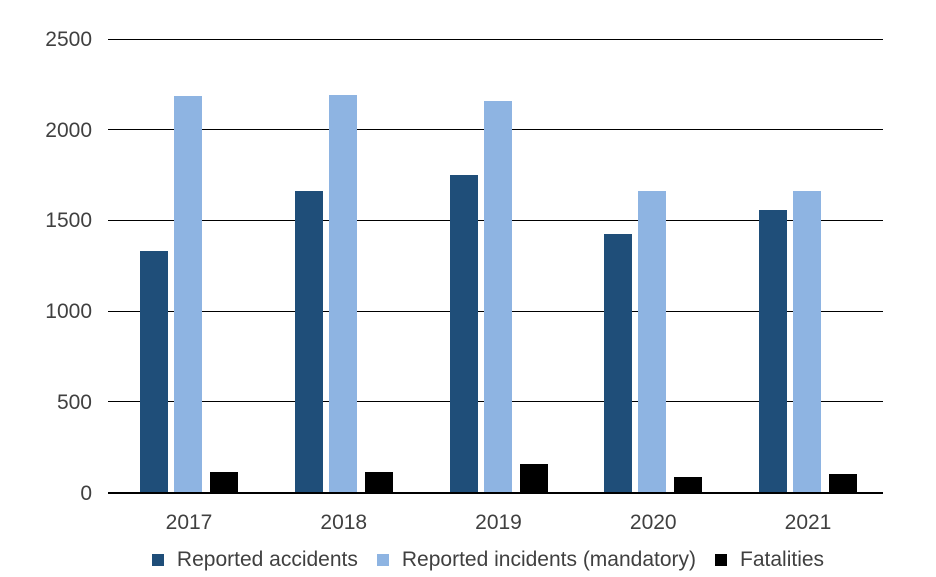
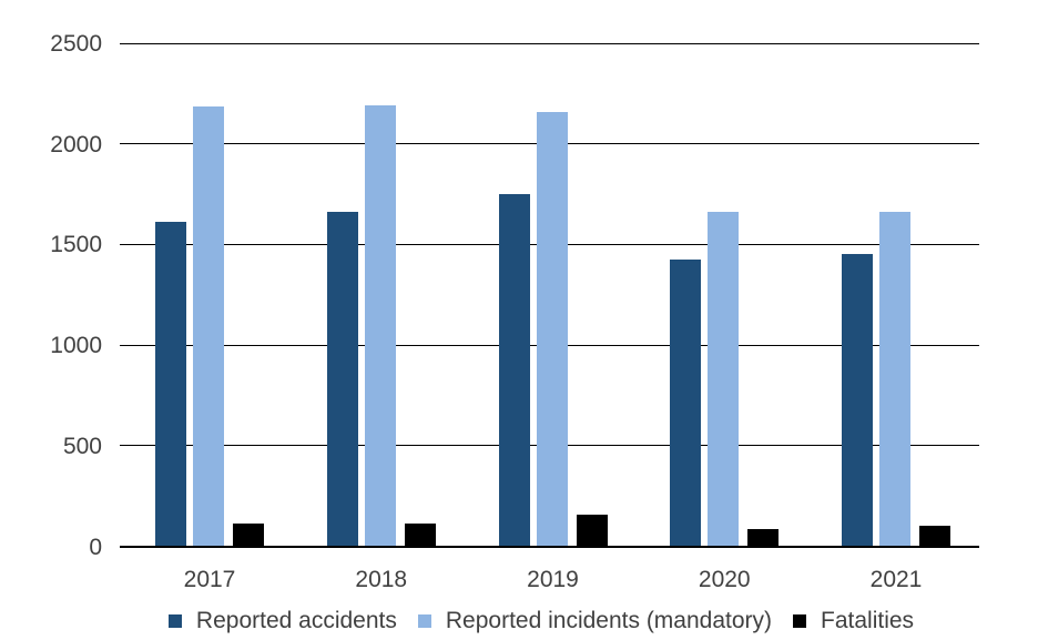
Reported accidents/2017: 1330 -> 1620
Reported accidents/2021: 1560 -> 1450
